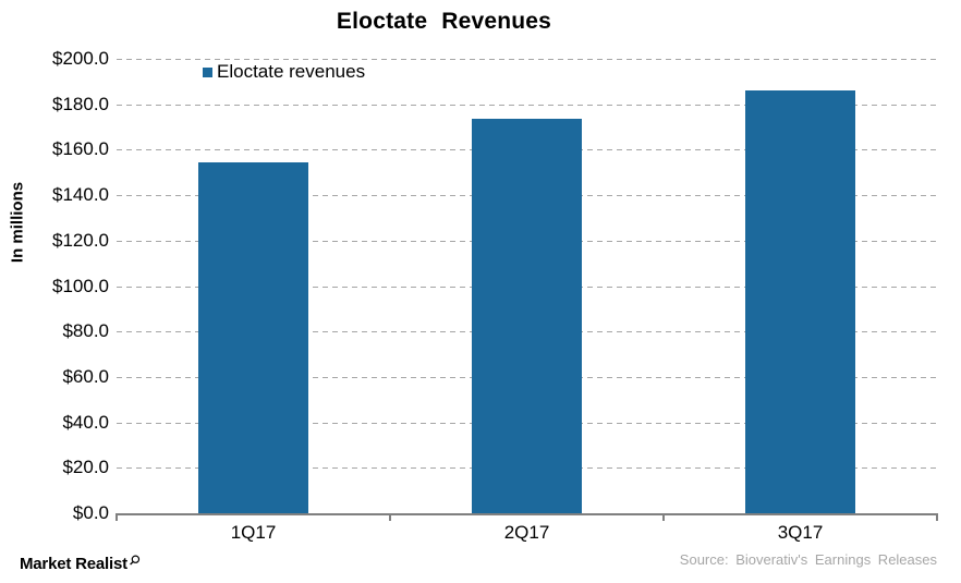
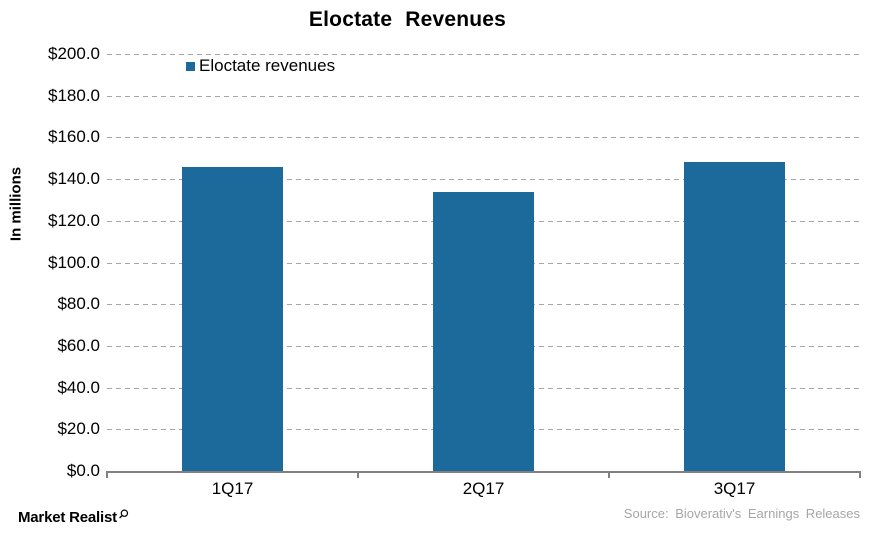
1Q17: $154 -> $146
2Q17: $174 -> $134
3Q17: $186 -> $148
